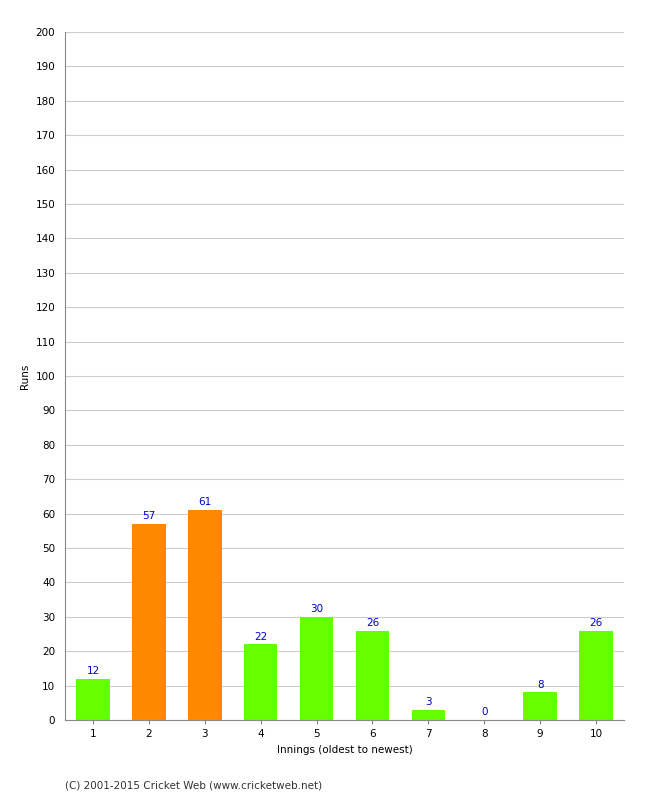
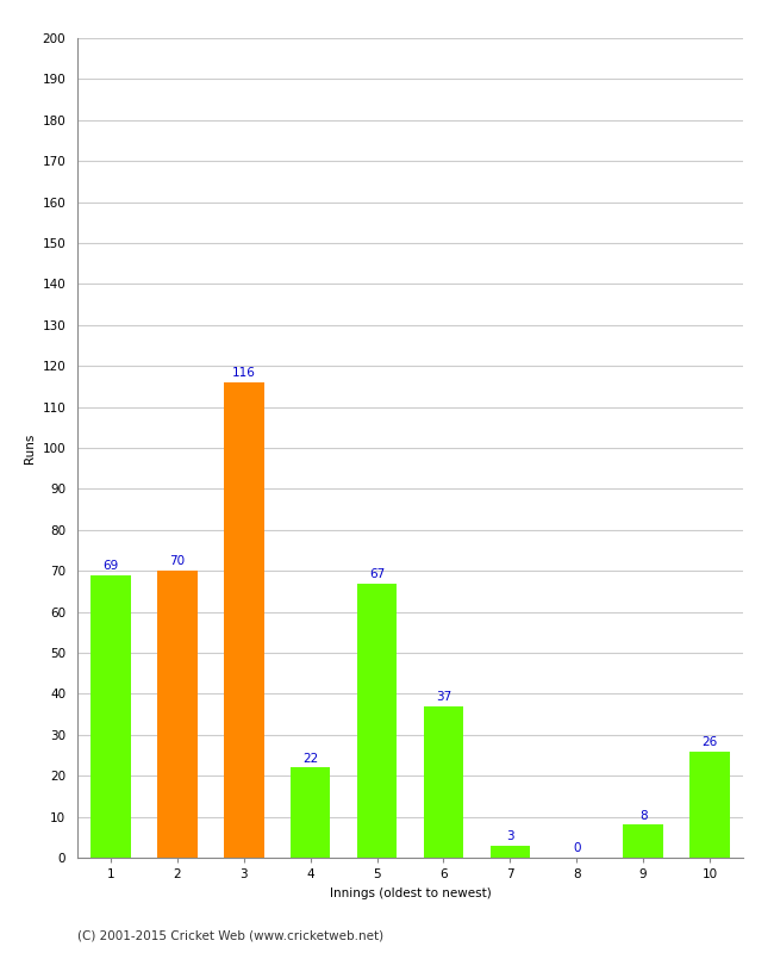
1: 12 -> 69
2: 57 -> 70
3: 61 -> 116
5: 30 -> 67
6: 26 -> 37
